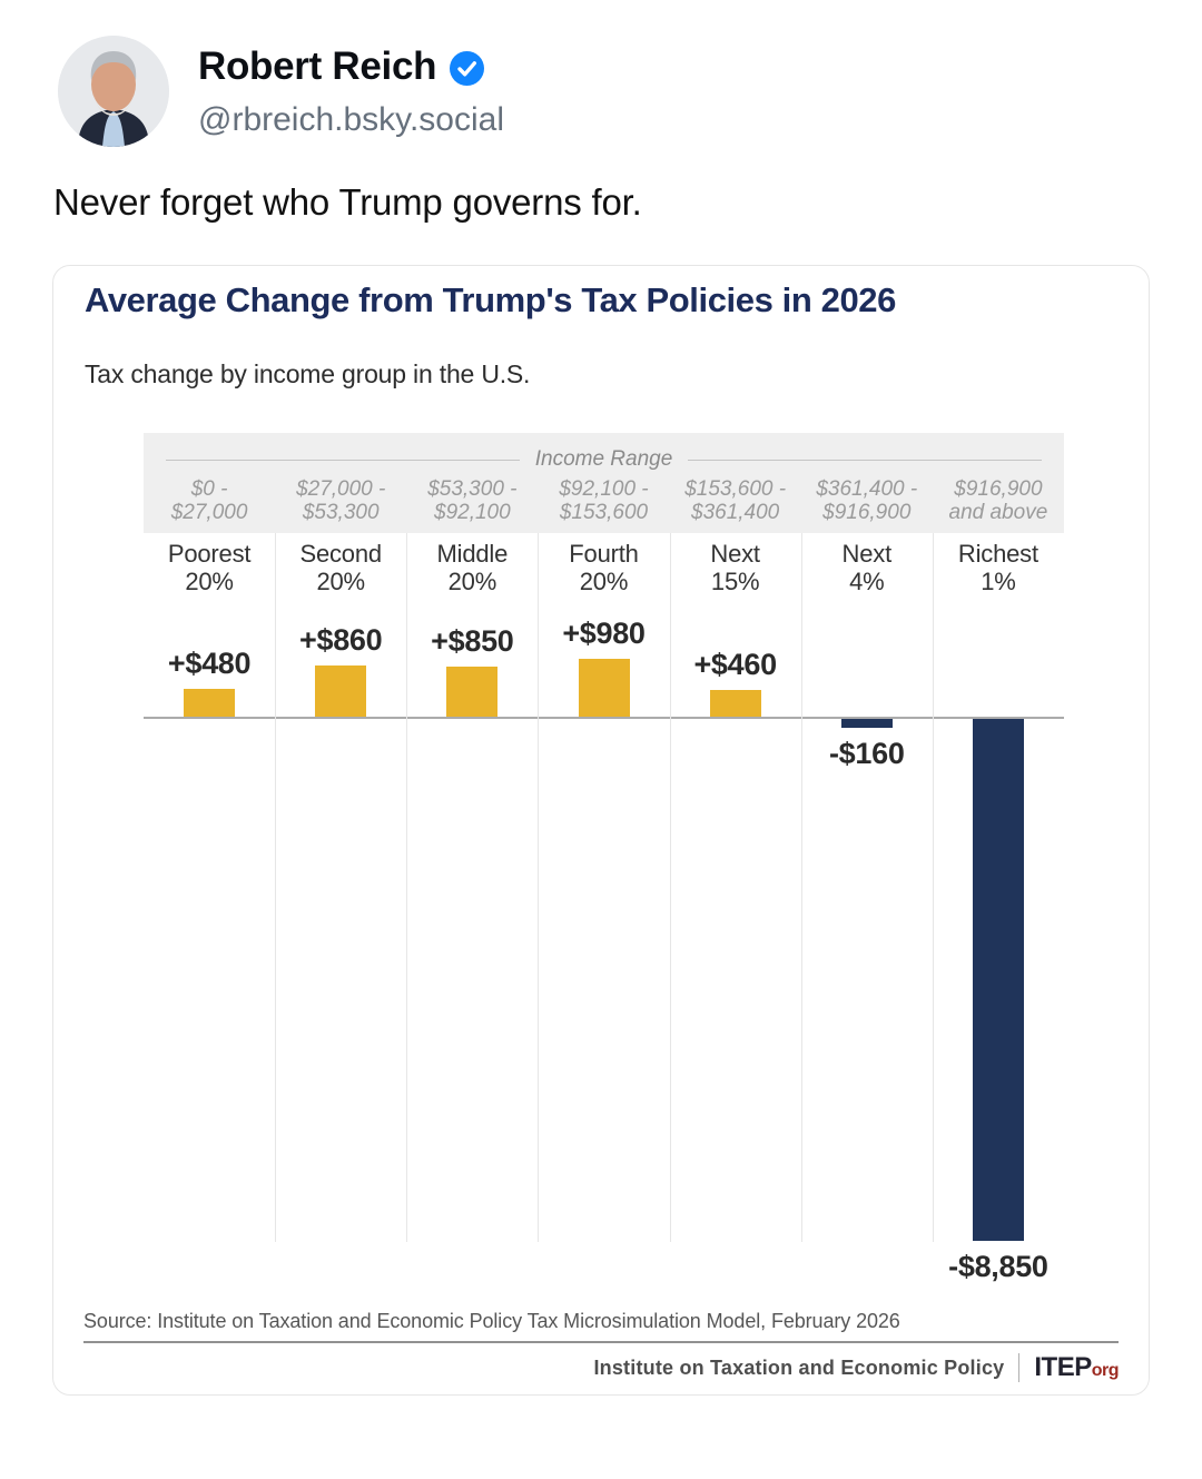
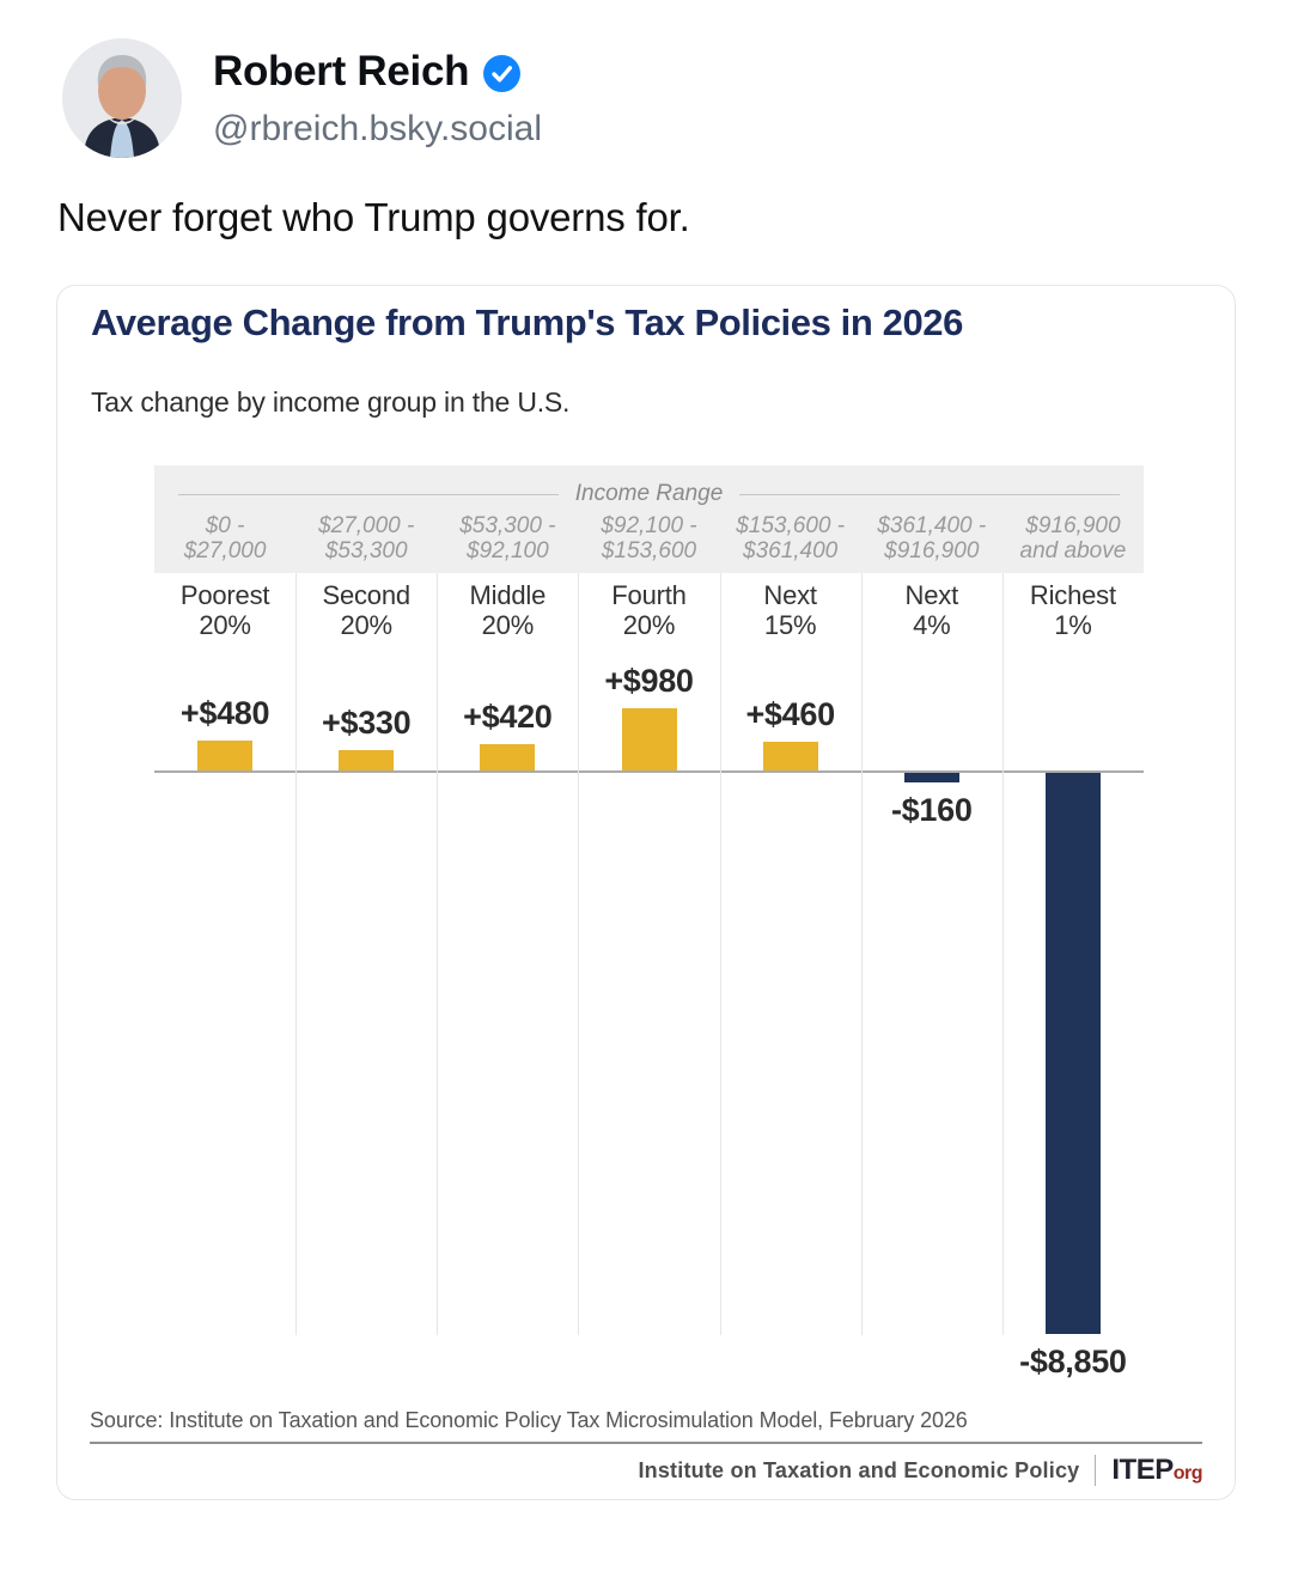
Second 20%: +$860 -> +$330
Middle 20%: +$850 -> +$420
